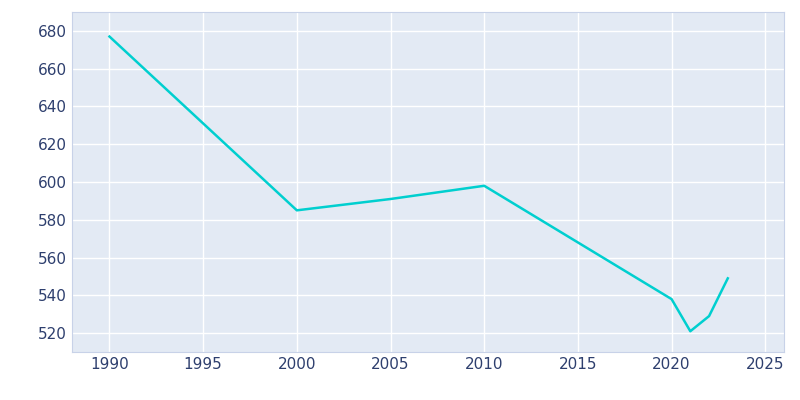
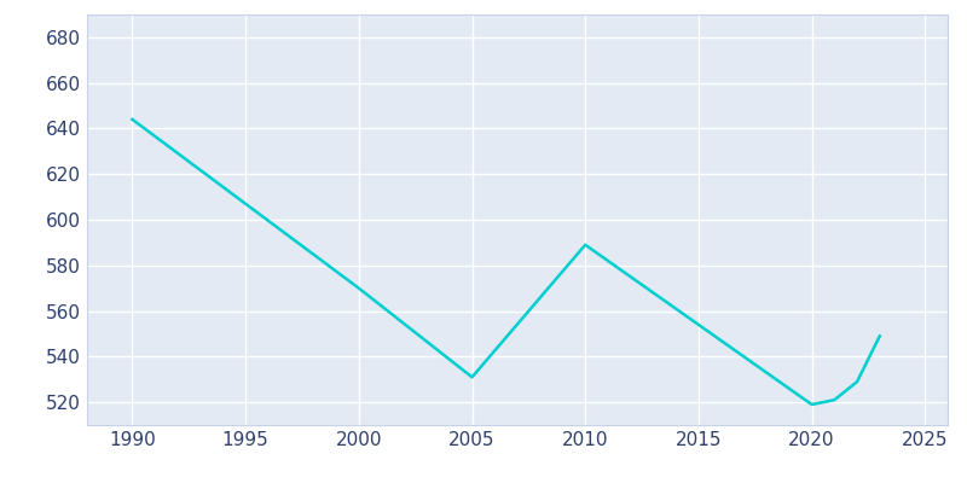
1990: 677 -> 644
2000: 585 -> 570
2005: 591 -> 531
2010: 598 -> 589
2020: 538 -> 519
